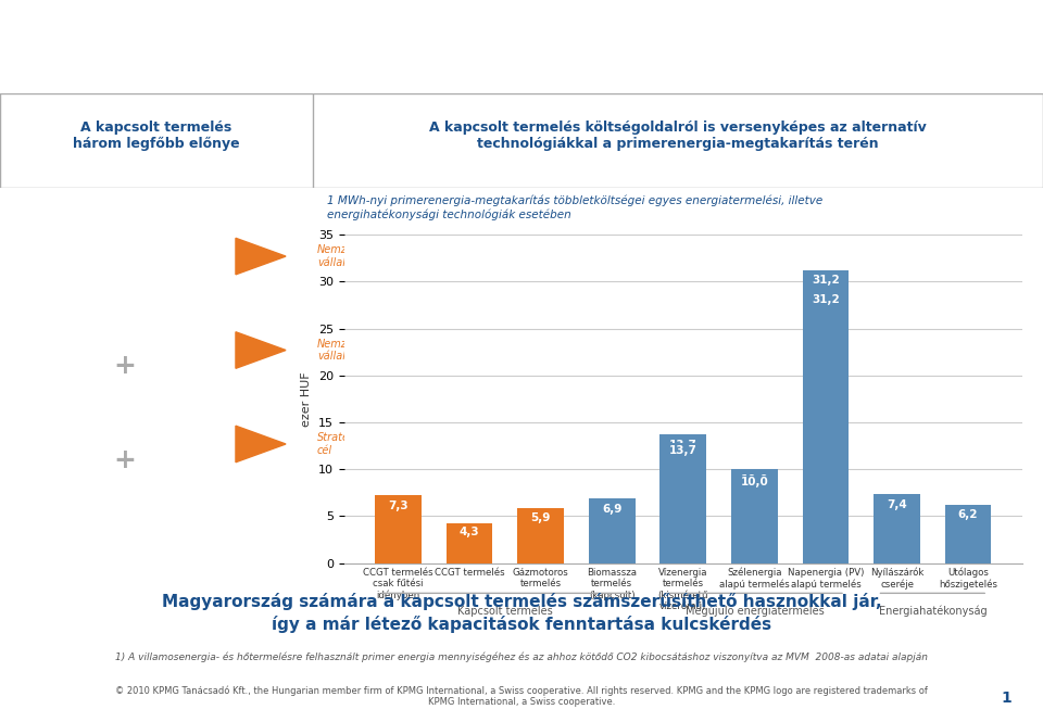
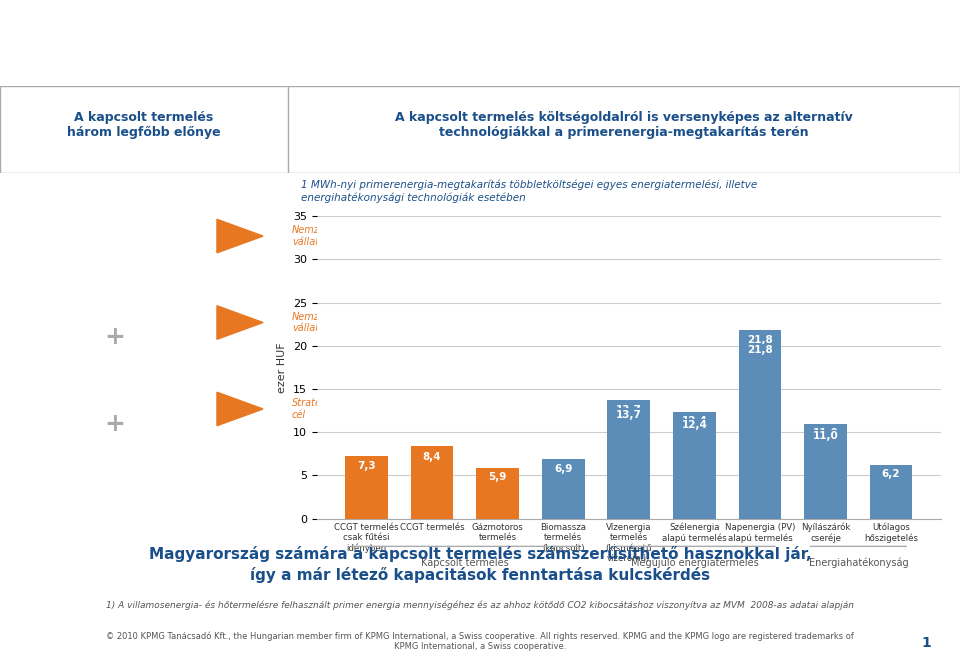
CCGT termelés: 4.3 -> 8.4
Szélenergia alapú termelés: 10.0 -> 12.4
Napenergia (PV) alapú termelés: 31,2 -> 21,8
Nyílászárók cseréje: 7.4 -> 11.0
